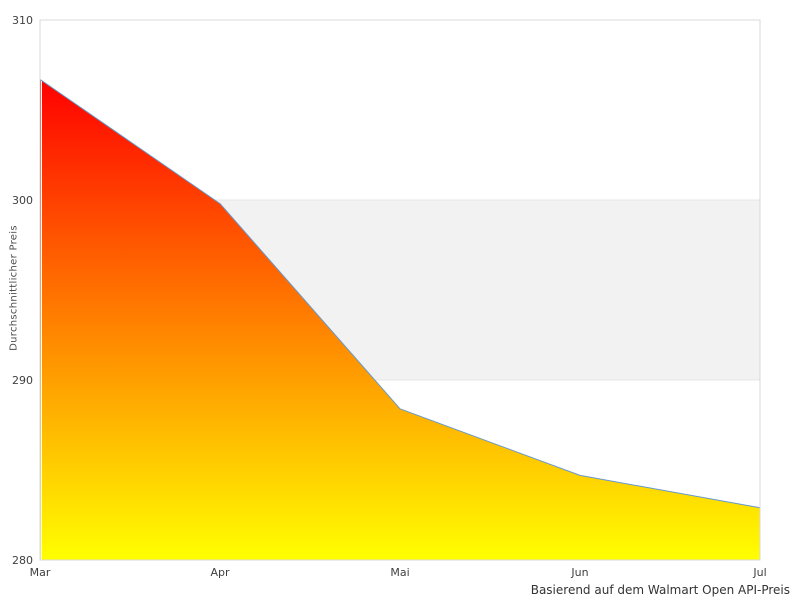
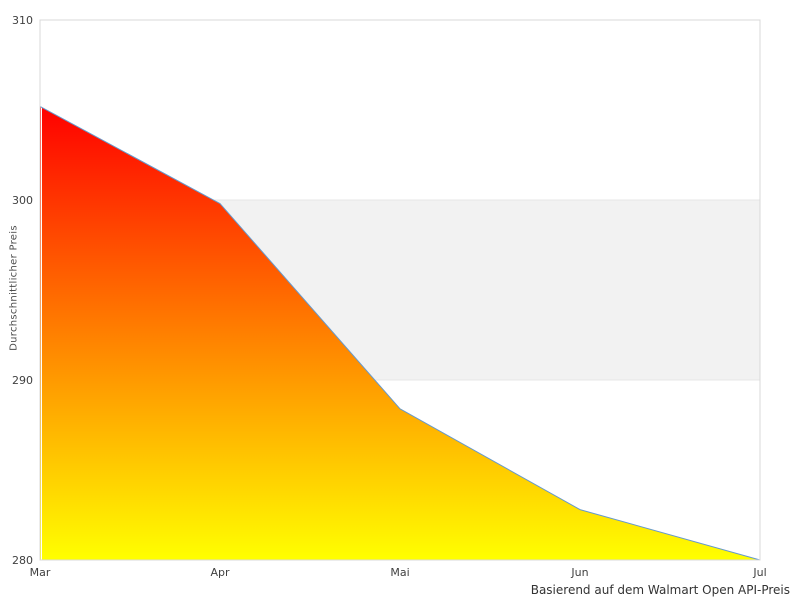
Mar: 306.7 -> 305.2
Jun: 284.7 -> 282.8
Jul: 282.9 -> 280.0
